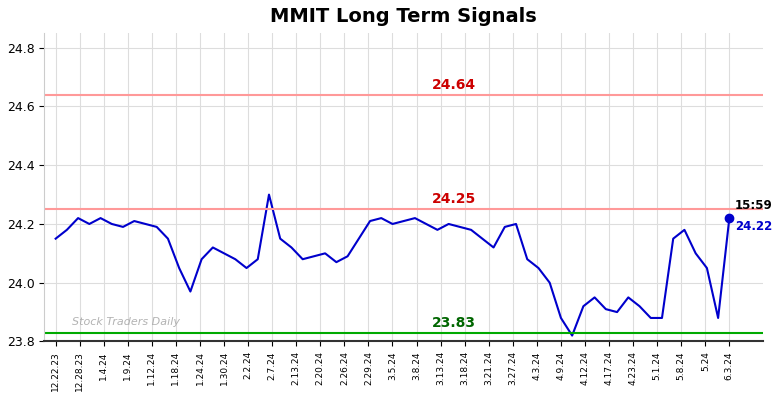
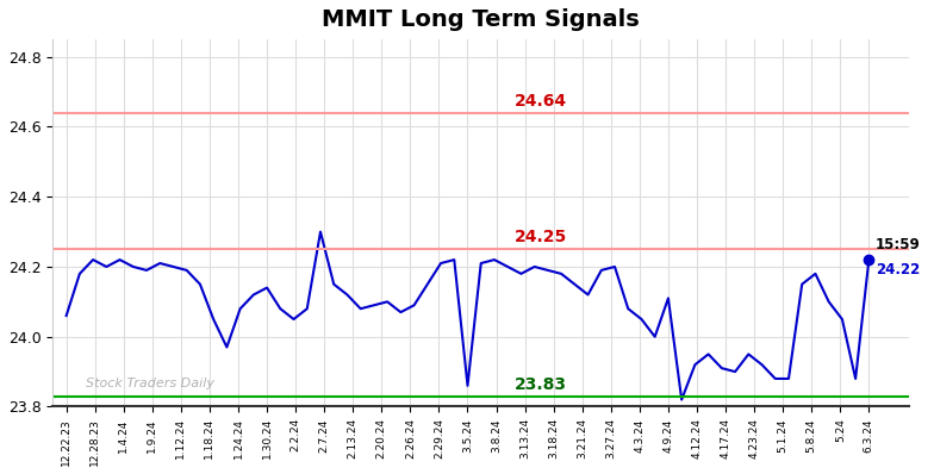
12.22.23: 24.15 -> 24.06
1.30.24: 24.10 -> 24.14
3.5.24: 24.20 -> 23.86
4.9.24: 23.88 -> 24.11
